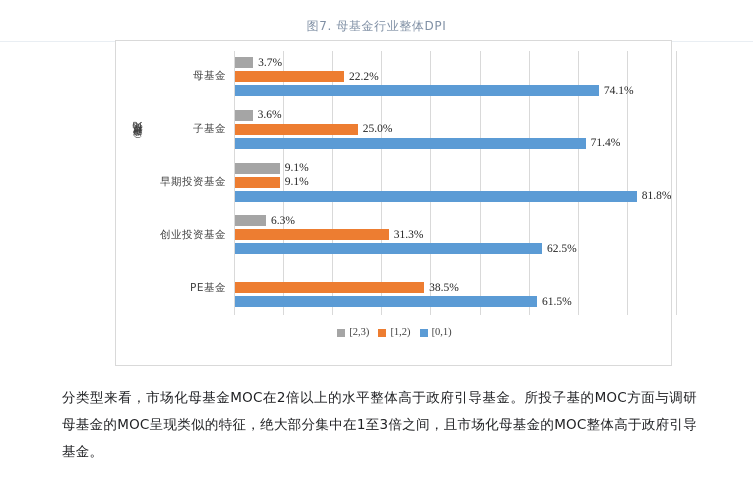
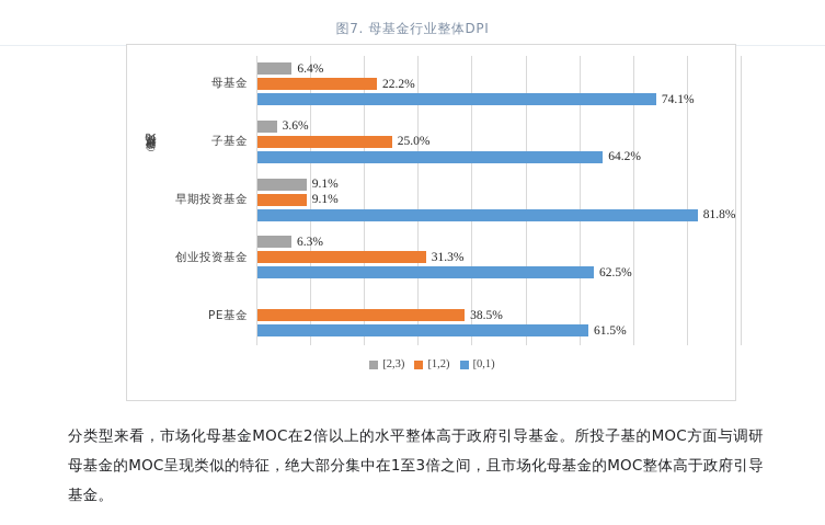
[2,3)/母基金: 3.7% -> 6.4%
[0,1)/子基金: 71.4% -> 64.2%
